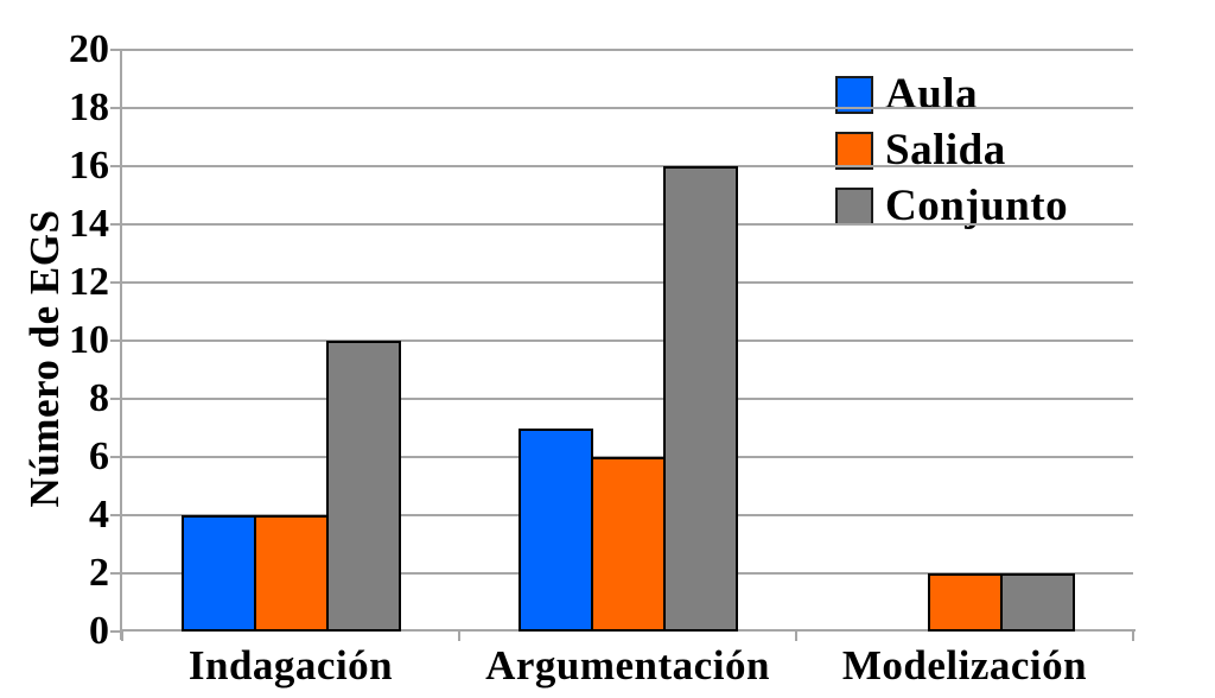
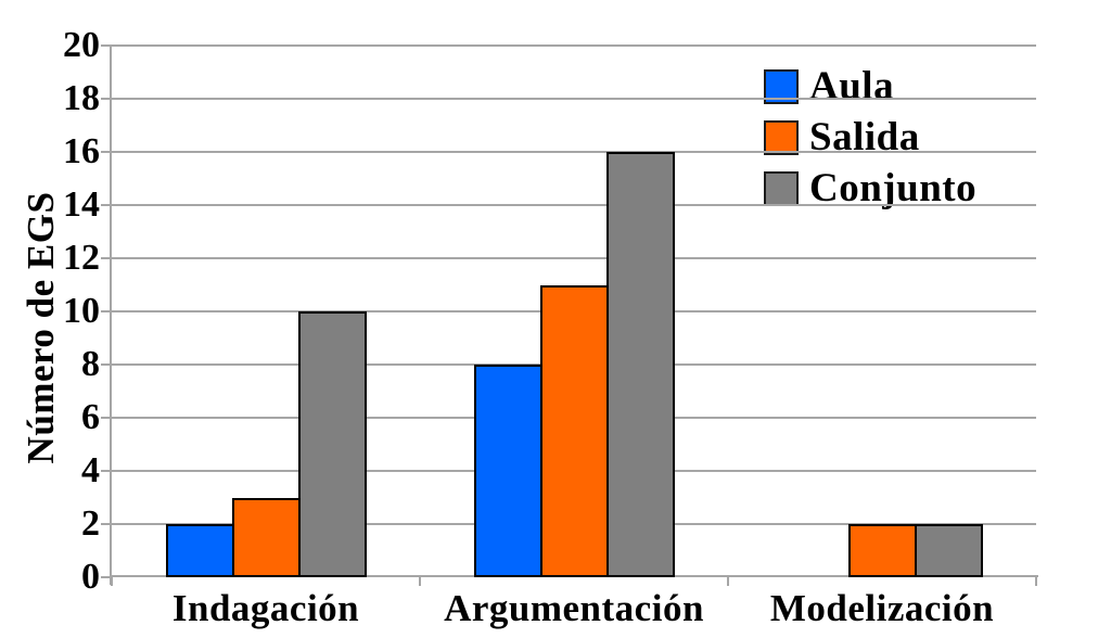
Aula/Indagación: 4 -> 2
Salida/Indagación: 4 -> 3
Aula/Argumentación: 7 -> 8
Salida/Argumentación: 6 -> 11
